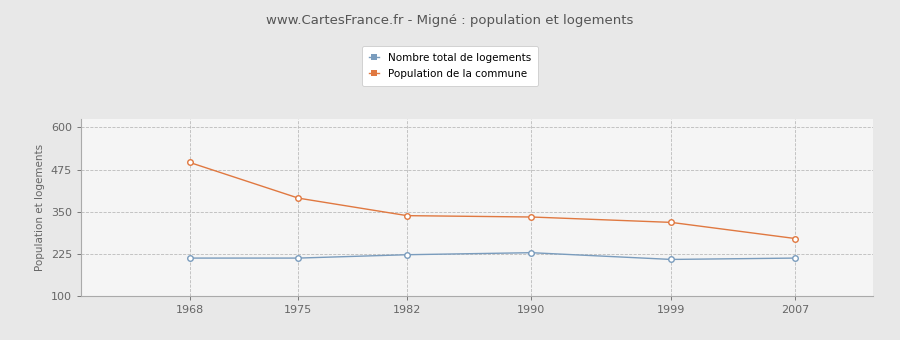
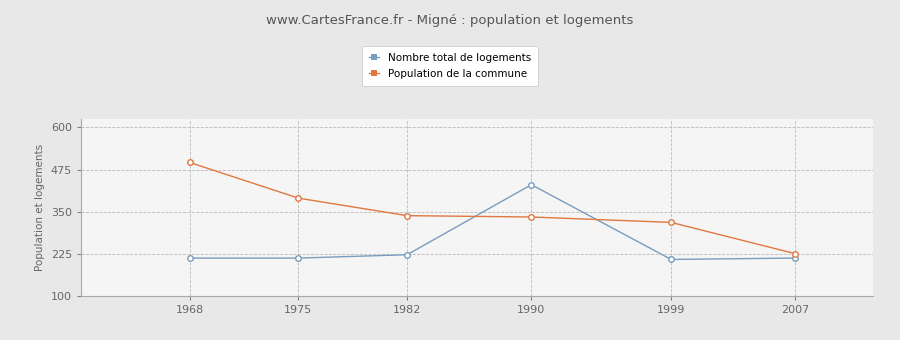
Nombre total de logements/1990: 228 -> 430
Population de la commune/2007: 270 -> 225
